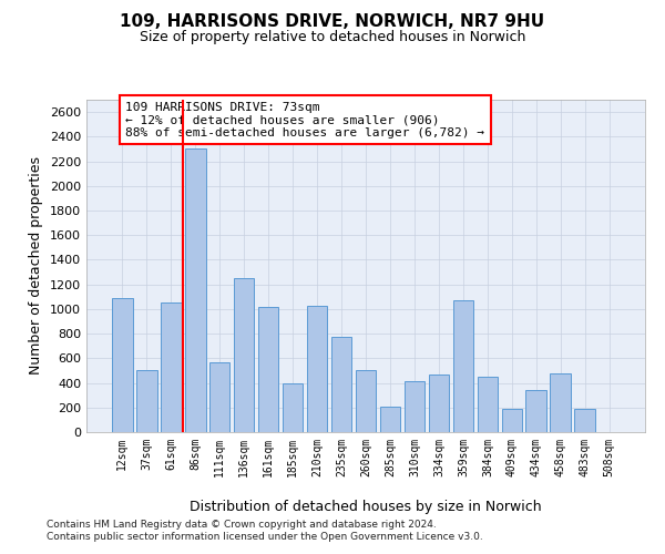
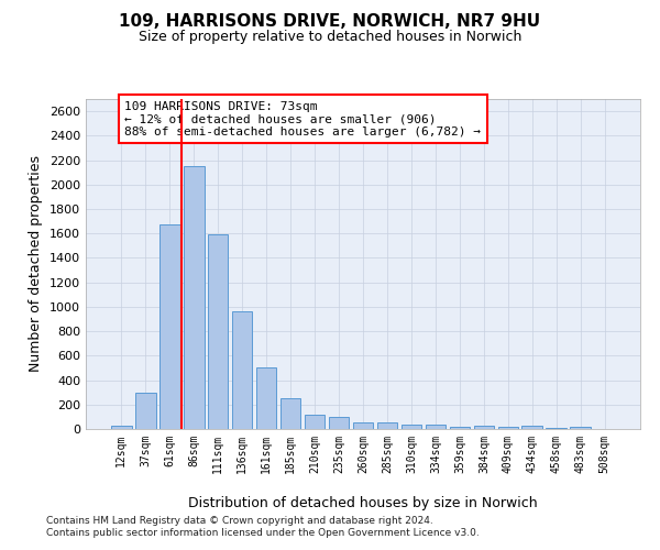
12sqm: 1090 -> 20
37sqm: 500 -> 300
61sqm: 1050 -> 1670
86sqm: 2300 -> 2150
111sqm: 570 -> 1600
136sqm: 1250 -> 960
161sqm: 1020 -> 500
185sqm: 400 -> 250
210sqm: 1030 -> 120
235sqm: 770 -> 100
260sqm: 500 -> 50
285sqm: 210 -> 50
310sqm: 410 -> 40
334sqm: 470 -> 40
359sqm: 1070 -> 20
384sqm: 450 -> 30
409sqm: 190 -> 20
434sqm: 340 -> 30
458sqm: 480 -> 0
483sqm: 190 -> 20
